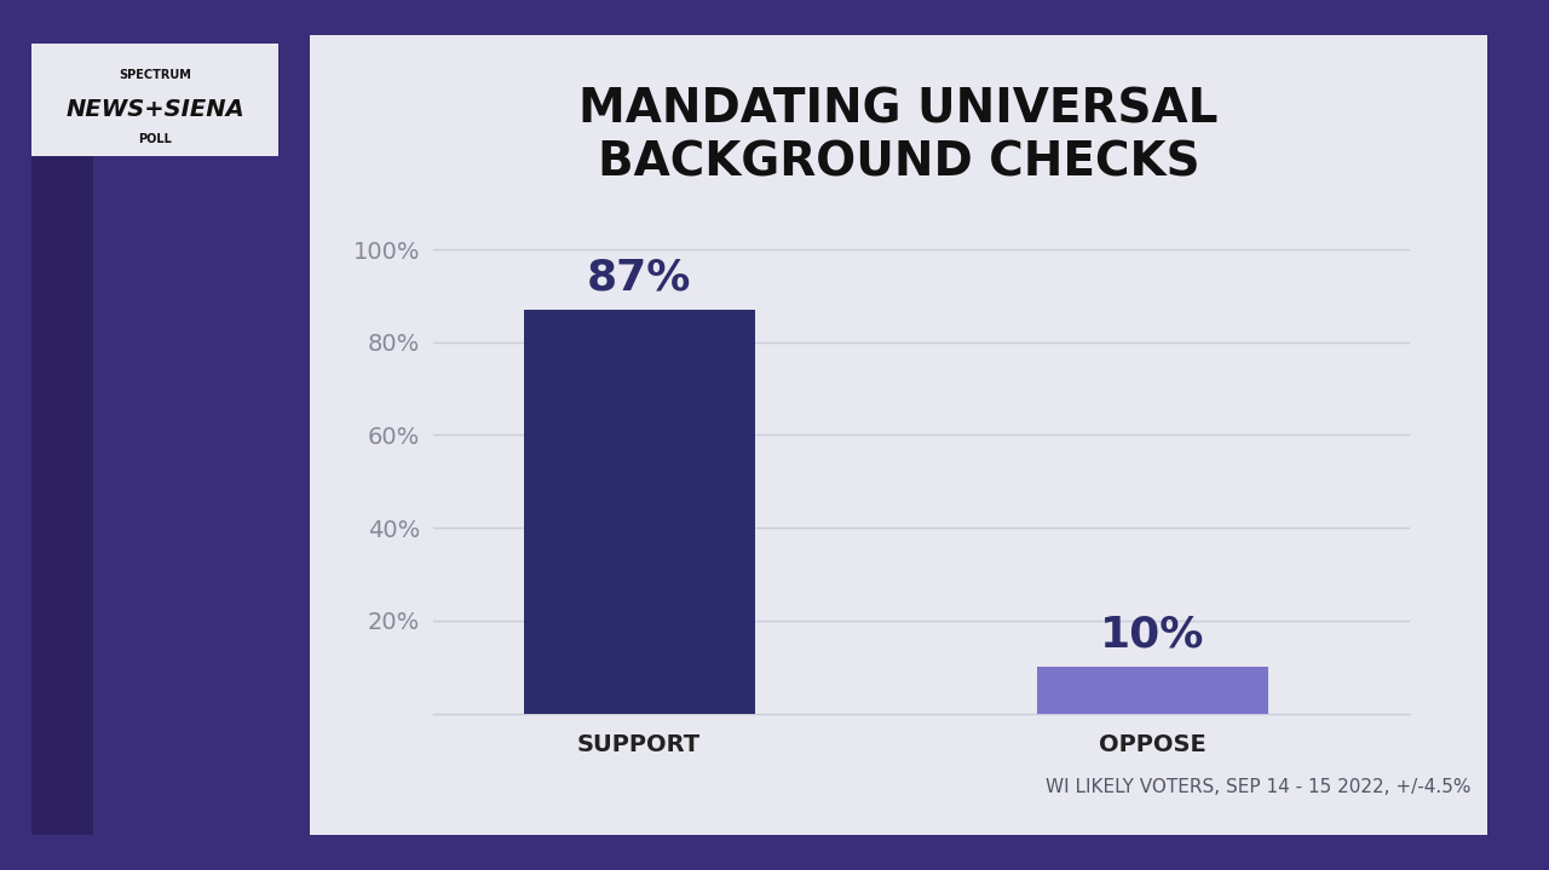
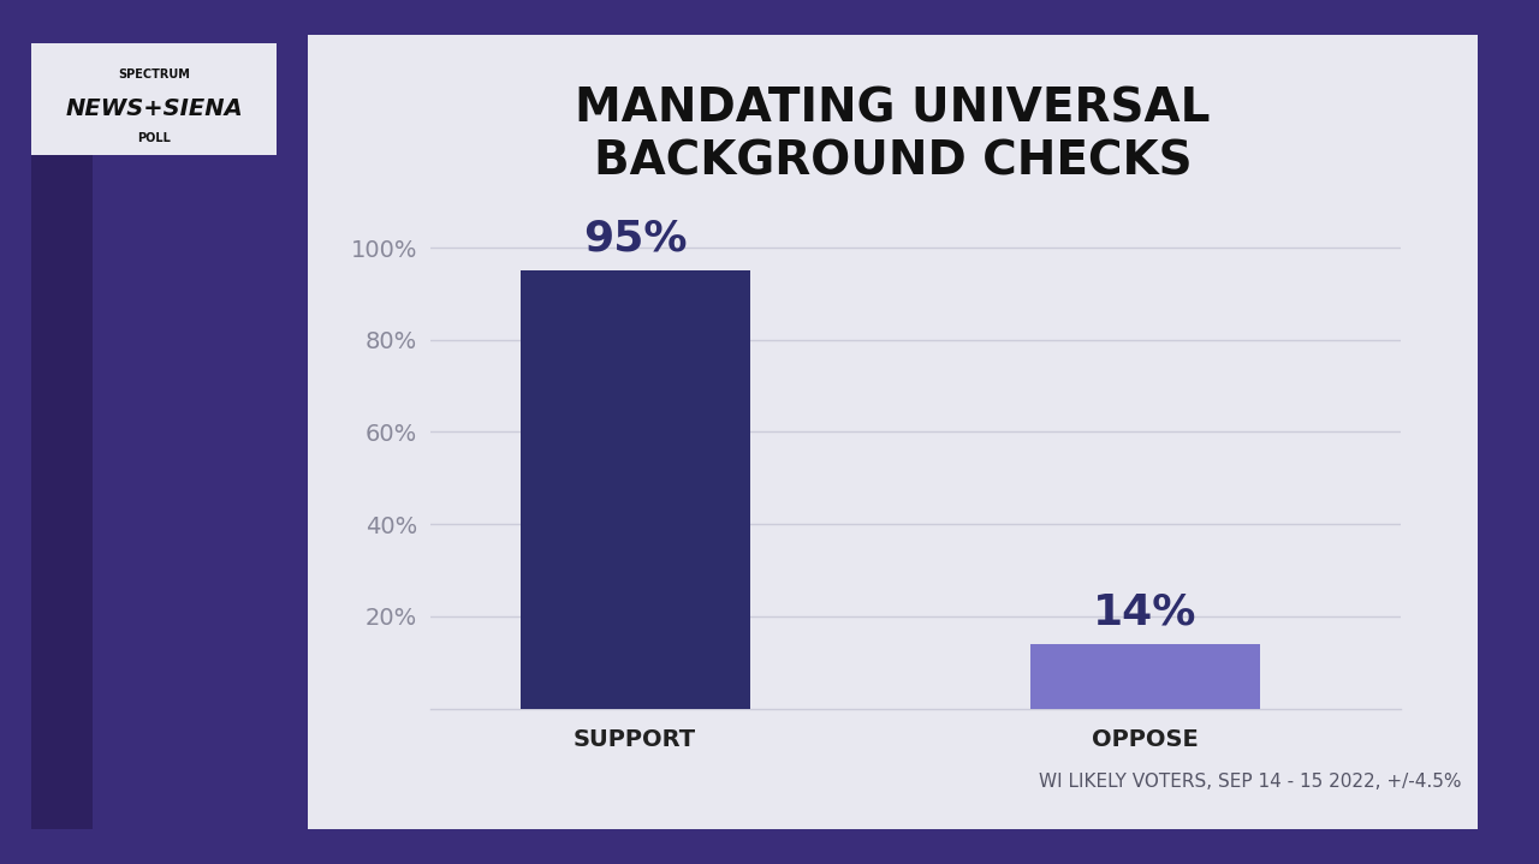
SUPPORT: 87% -> 95%
OPPOSE: 10% -> 14%
